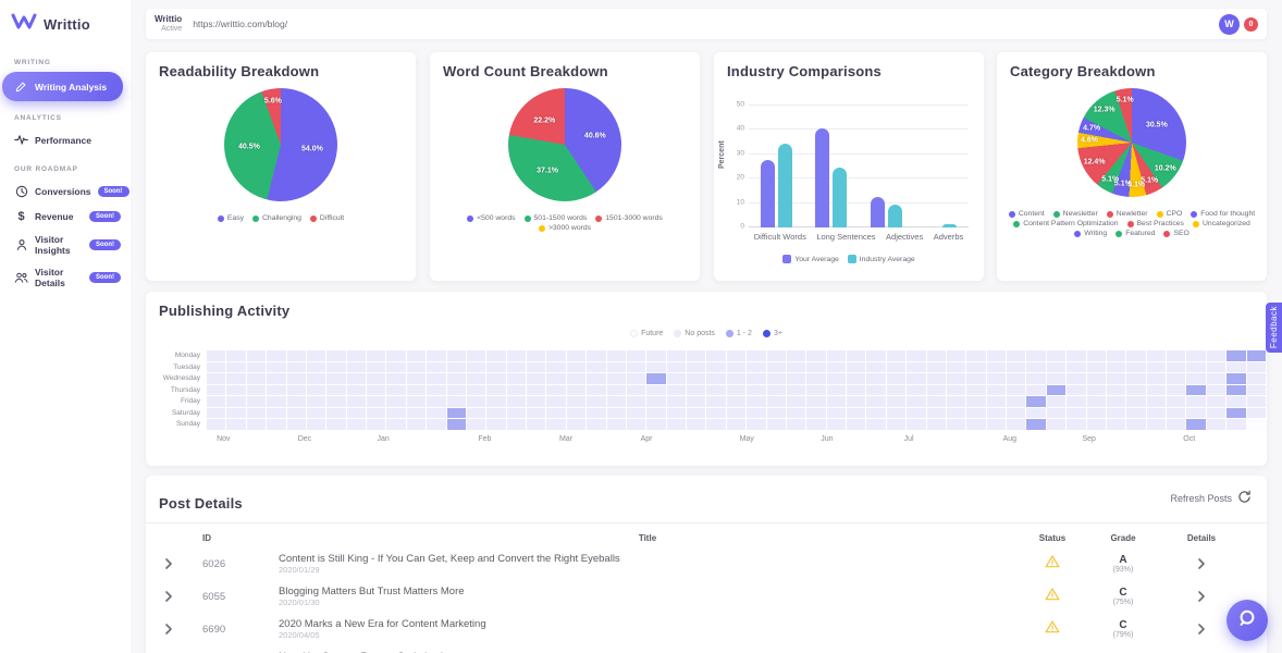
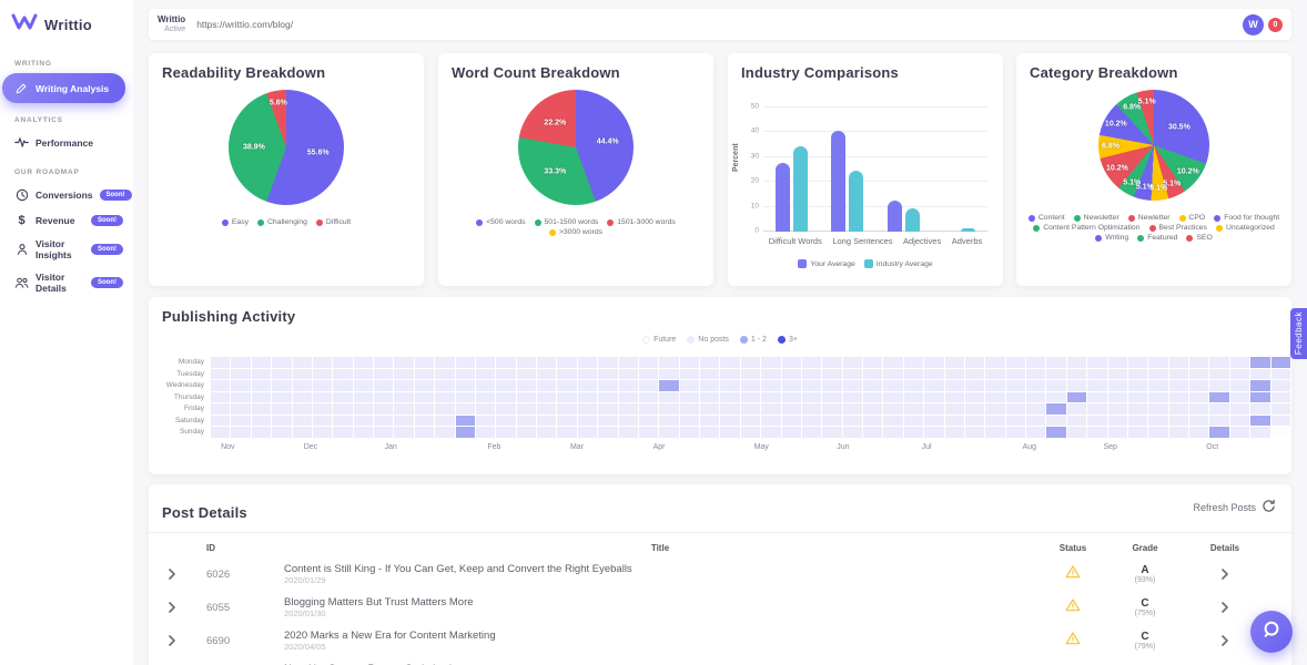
Readability Breakdown/Easy: 54.0% -> 55.6%
Readability Breakdown/Challenging: 40.5% -> 38.9%
Word Count Breakdown/<500 words: 40.6% -> 44.4%
Word Count Breakdown/501-1500 words: 37.1% -> 33.3%
Category Breakdown/Best Practices: 12.4% -> 10.2%
Category Breakdown/Uncategorized: 4.6% -> 6.8%
Category Breakdown/Writing: 4.7% -> 10.2%
Category Breakdown/Featured: 12.3% -> 6.8%
